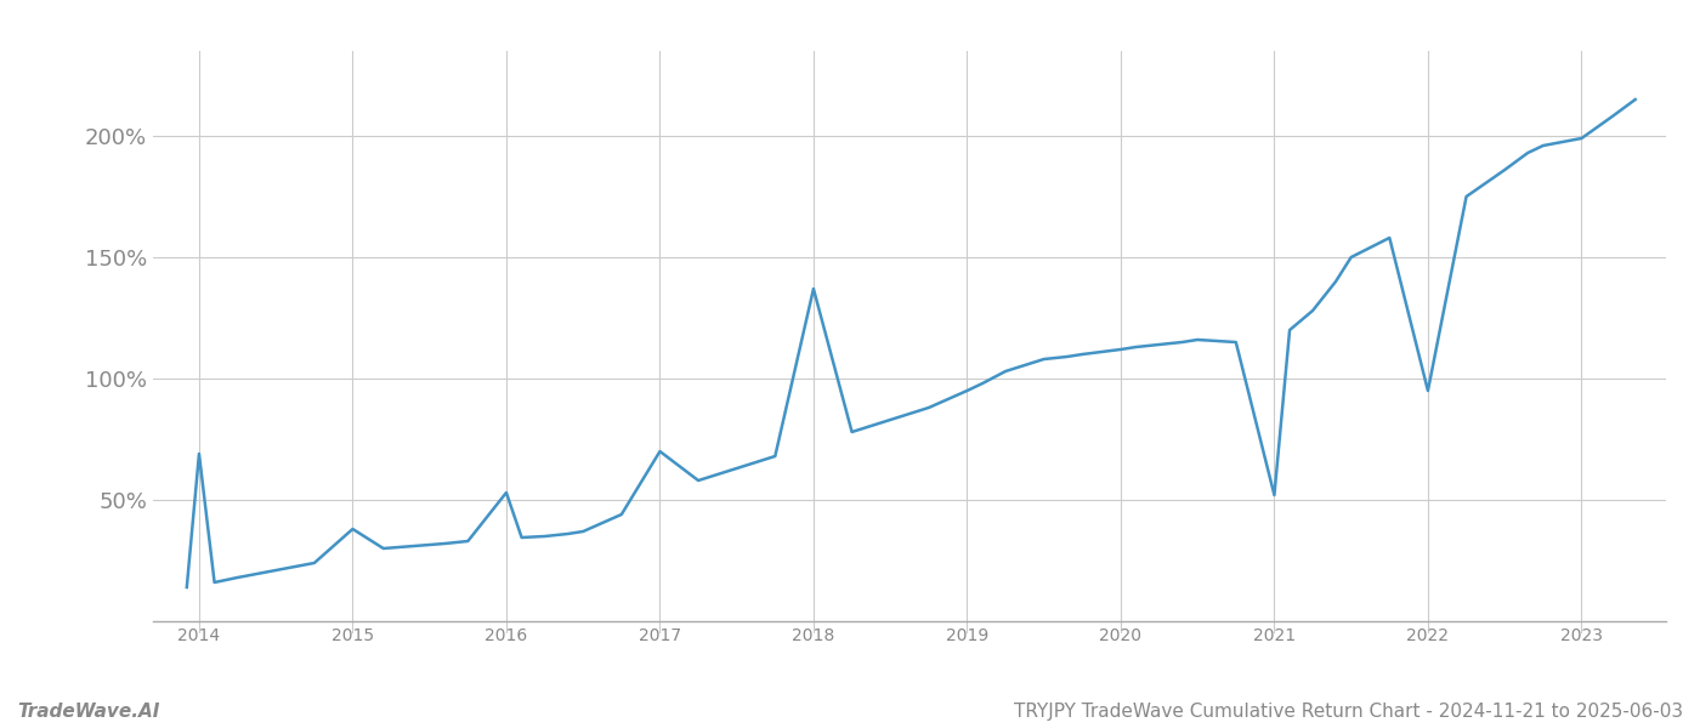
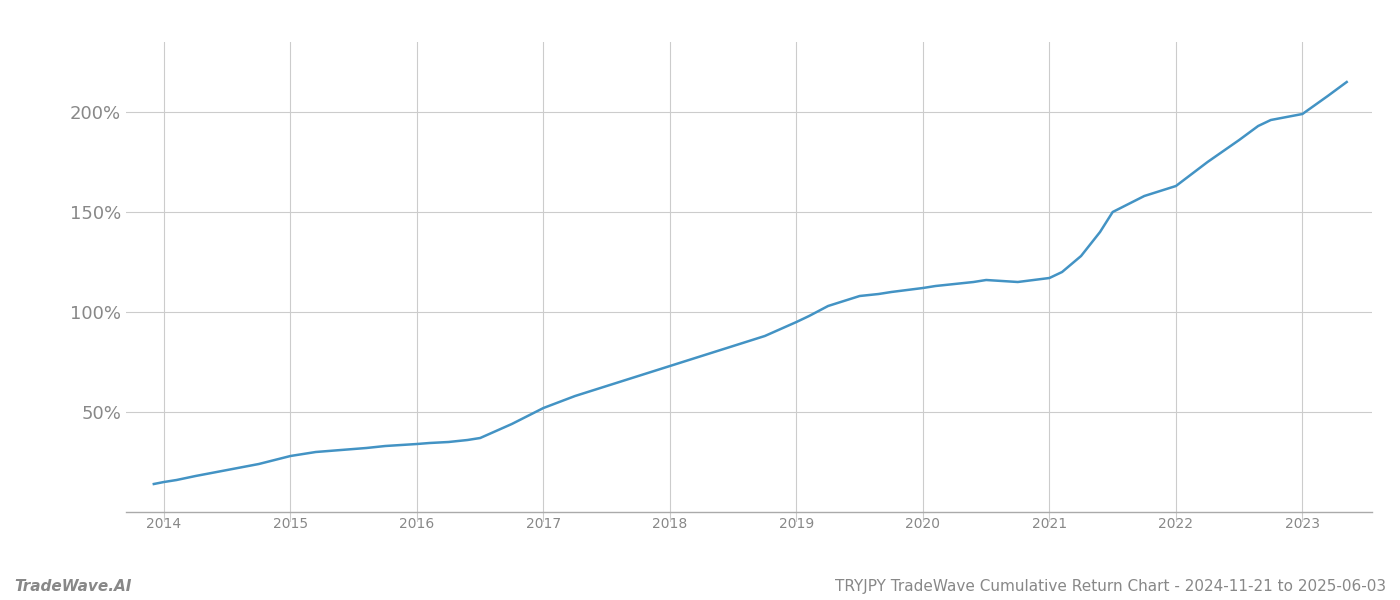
2014: 69.0% -> 15.0%
2015: 38.0% -> 28.0%
2016: 53.0% -> 34.0%
2017: 70.0% -> 52.0%
2018: 137.0% -> 73.0%
2021: 52.0% -> 117.0%
2022: 95.0% -> 163.0%
